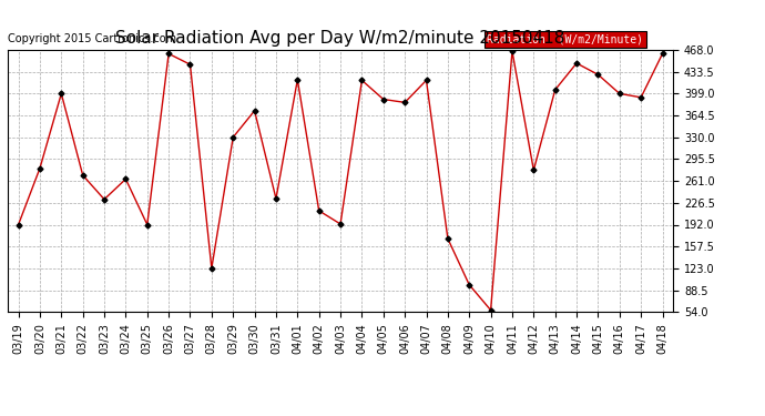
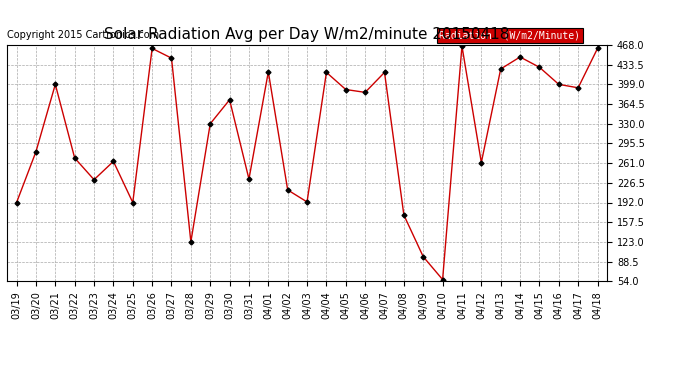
04/12: 278 -> 262
04/13: 405 -> 426
